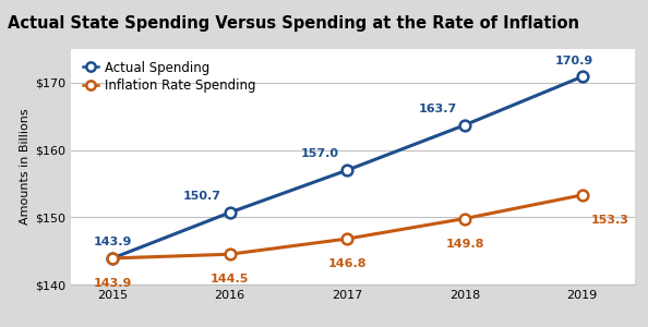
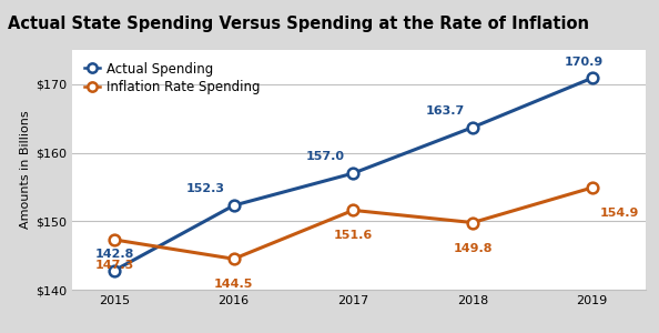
Actual Spending/2015: 143.9 -> 142.8
Inflation Rate Spending/2015: 143.9 -> 147.3
Actual Spending/2016: 150.7 -> 152.3
Inflation Rate Spending/2017: 146.8 -> 151.6
Inflation Rate Spending/2019: 153.3 -> 154.9
